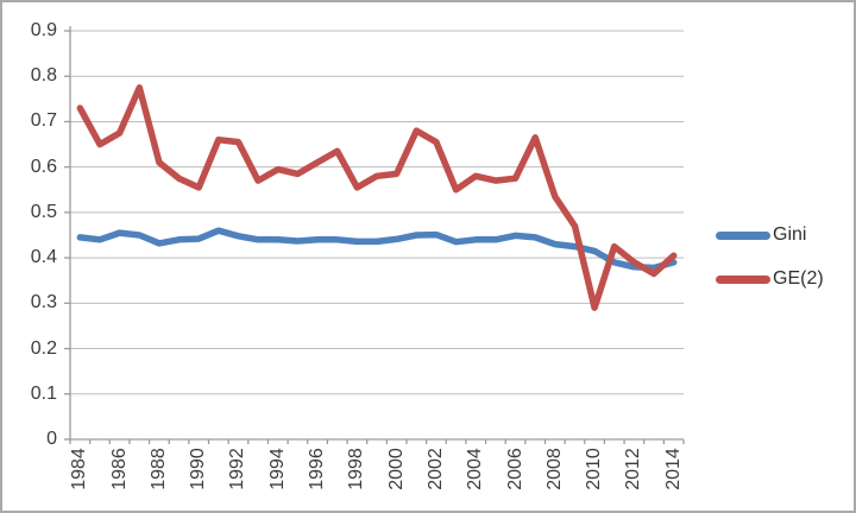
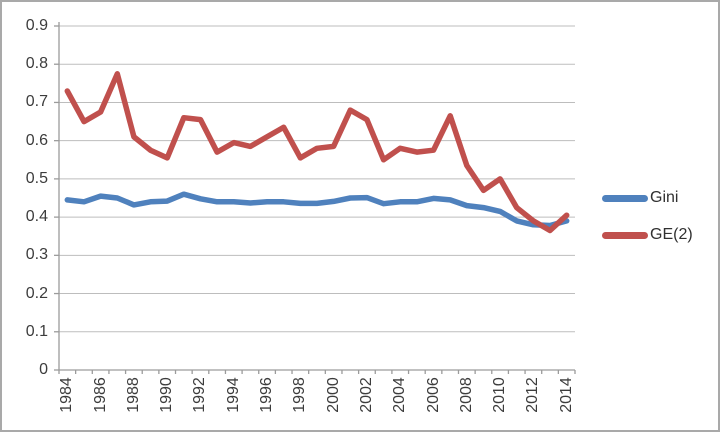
GE(2)/2010: 0.29 -> 0.50
